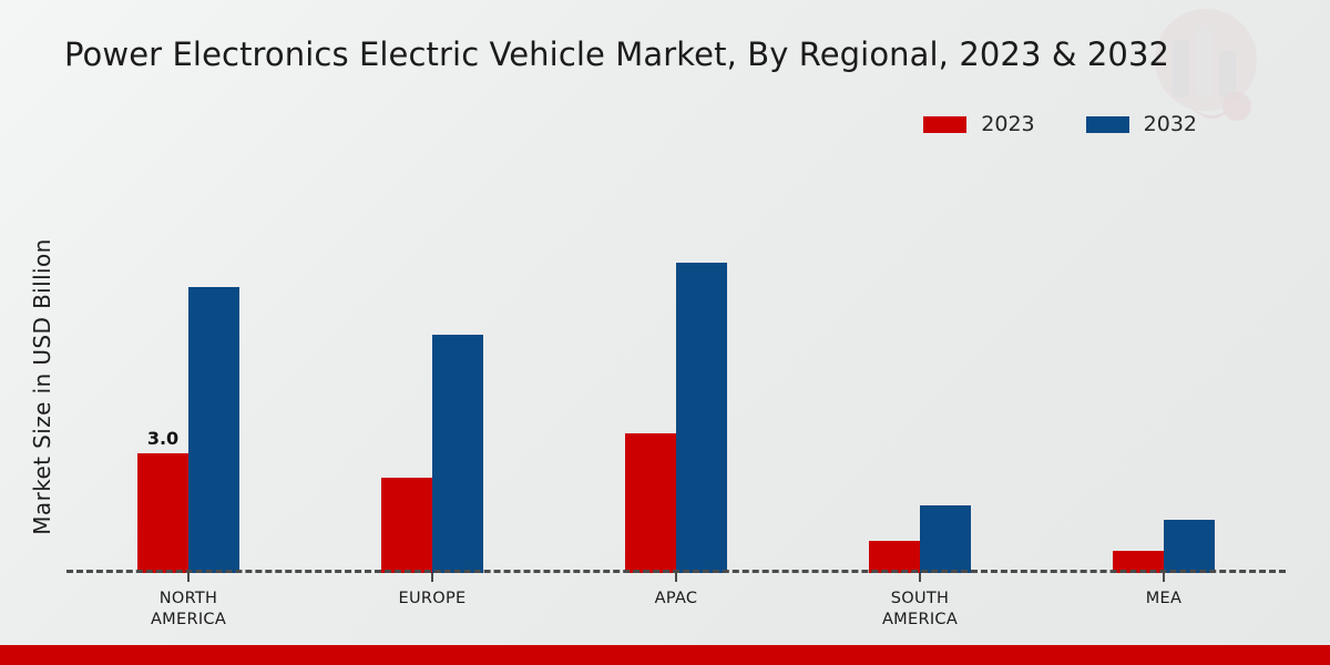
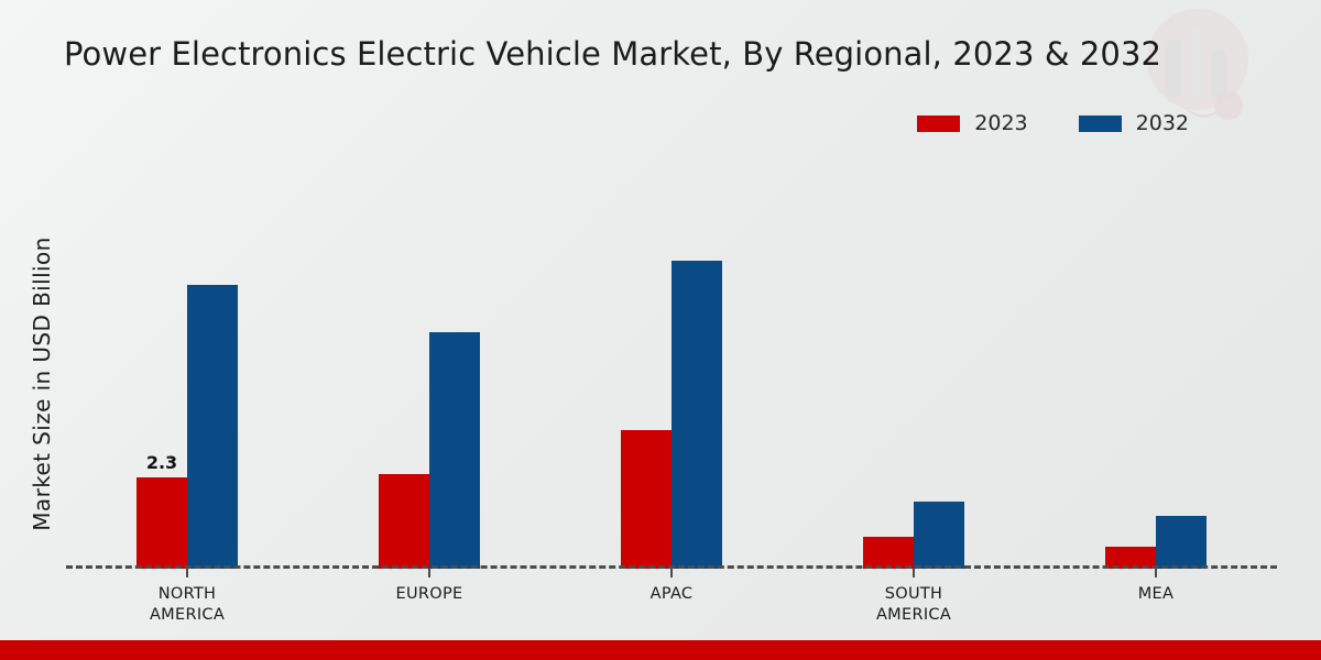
2023/NORTH AMERICA: 3.0 -> 2.3
